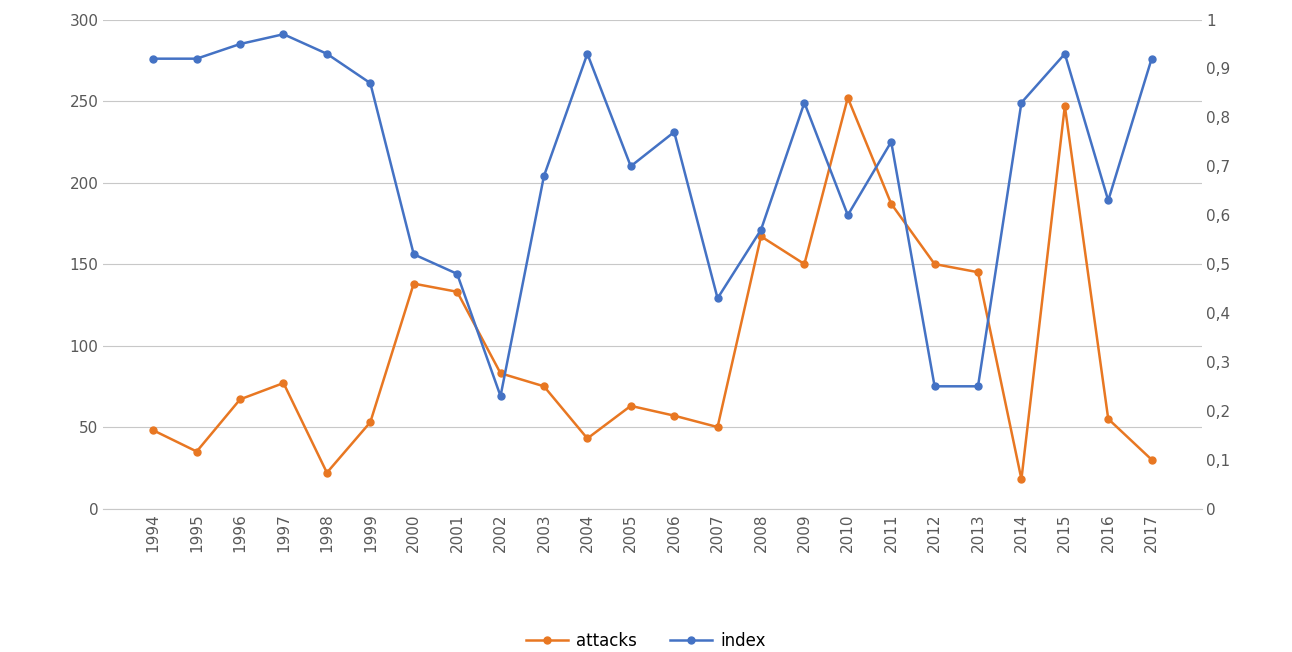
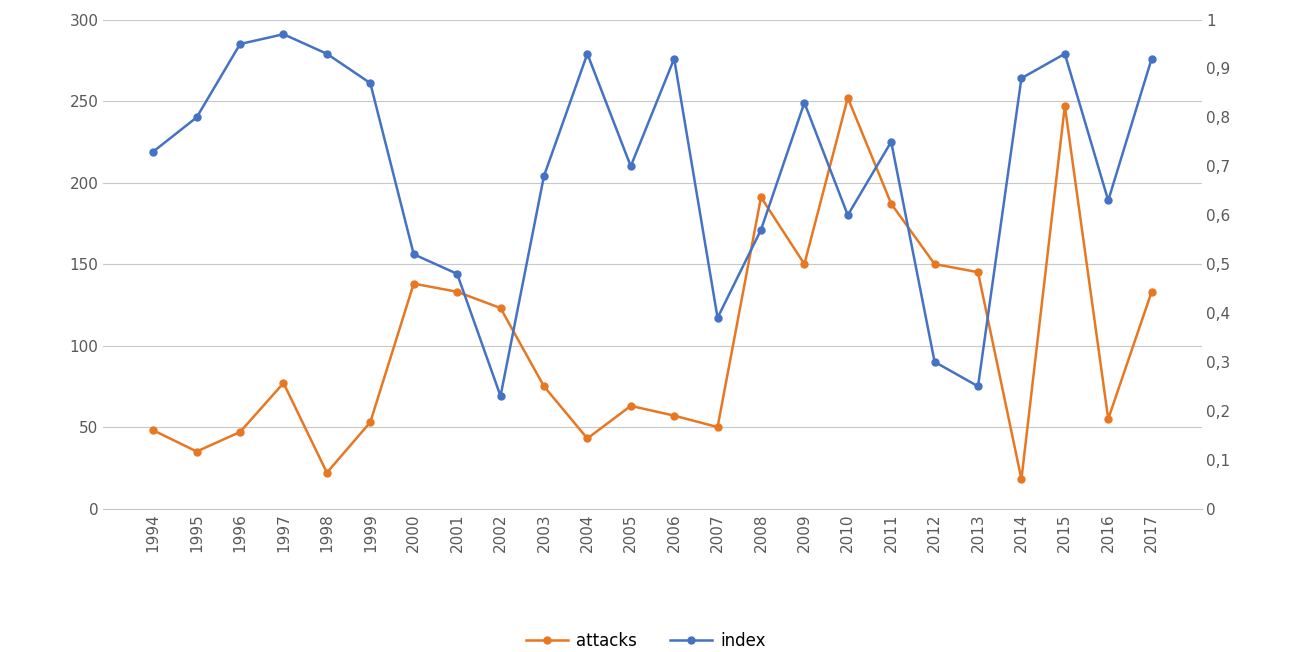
index/1994: 0,92 -> 0,73
index/1995: 0,92 -> 0,80
attacks/1996: 67 -> 47
attacks/2002: 83 -> 123
index/2006: 0,77 -> 0,92
index/2007: 0,43 -> 0,39
attacks/2008: 167 -> 191
index/2012: 0,25 -> 0,30
index/2014: 0,83 -> 0,88
attacks/2017: 30 -> 133
